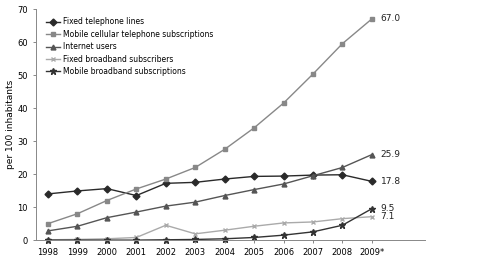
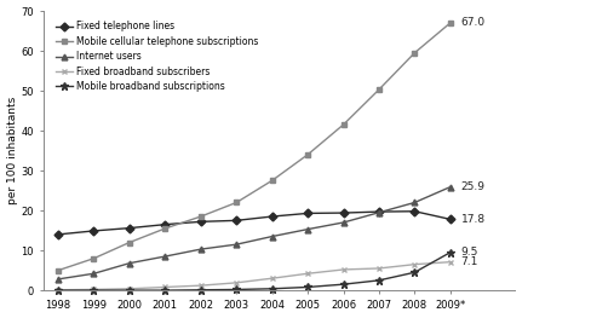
Fixed telephone lines/2001: 13.5 -> 16.5
Fixed broadband subscribers/2002: 4.5 -> 1.2
